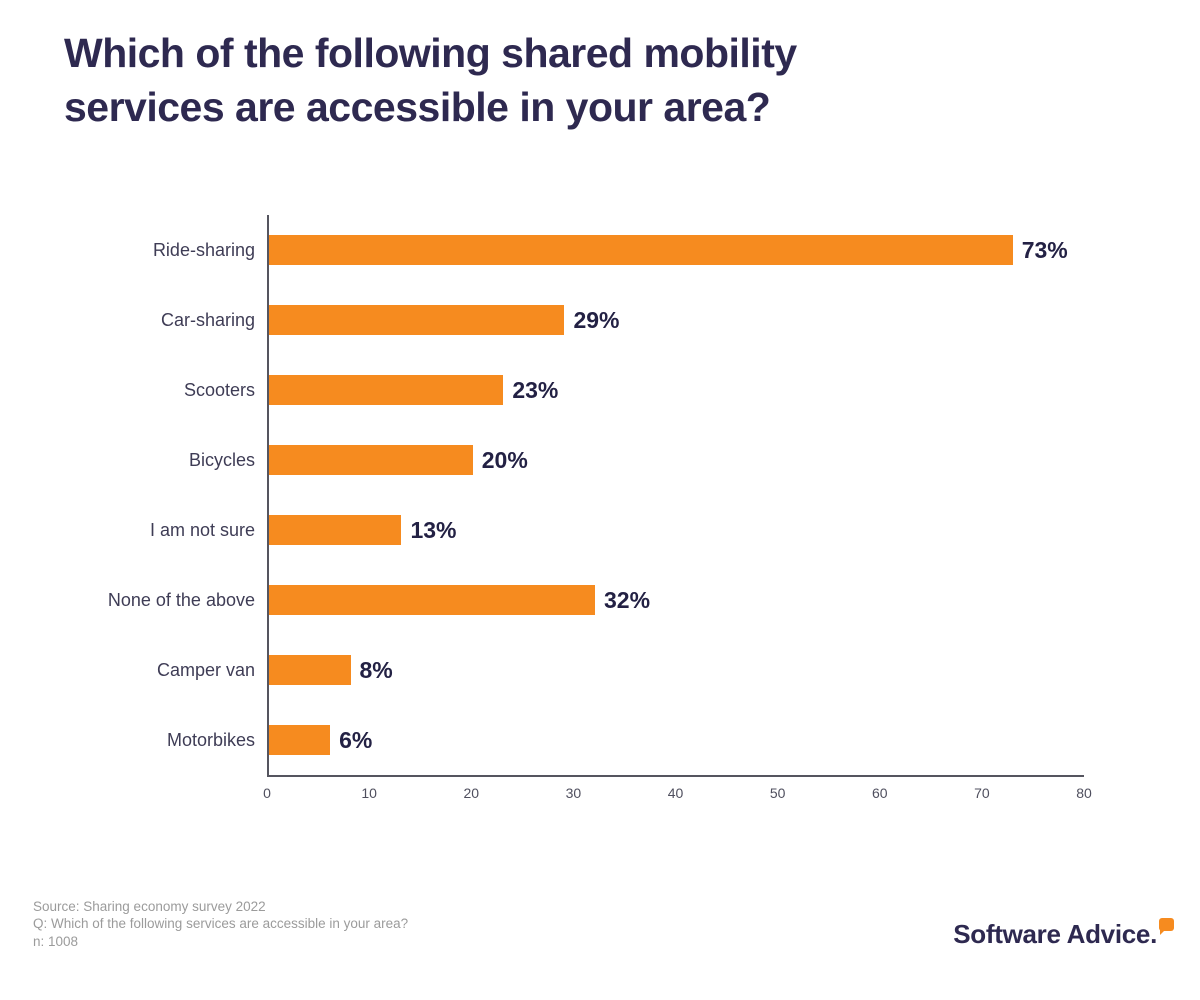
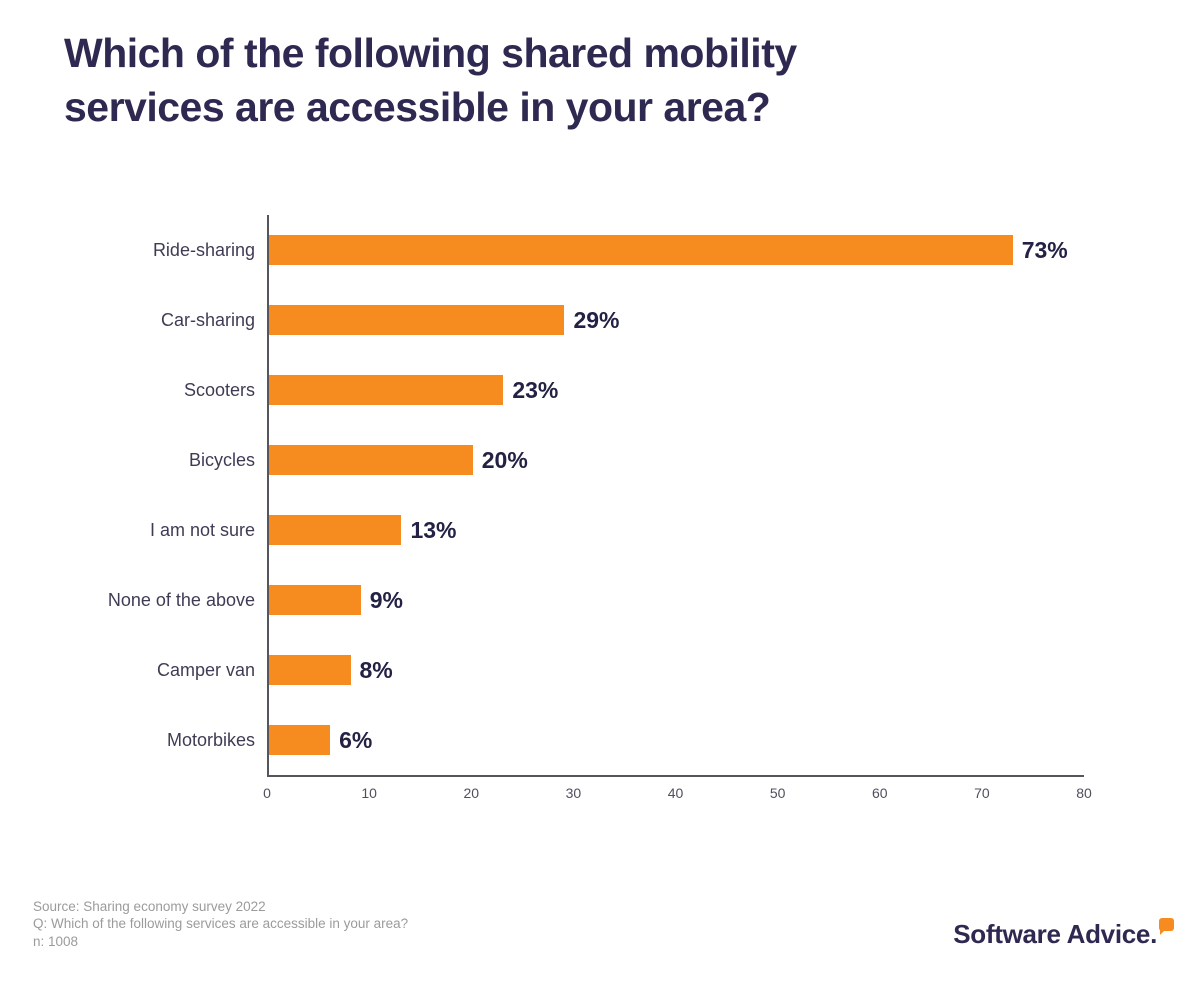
None of the above: 32% -> 9%
